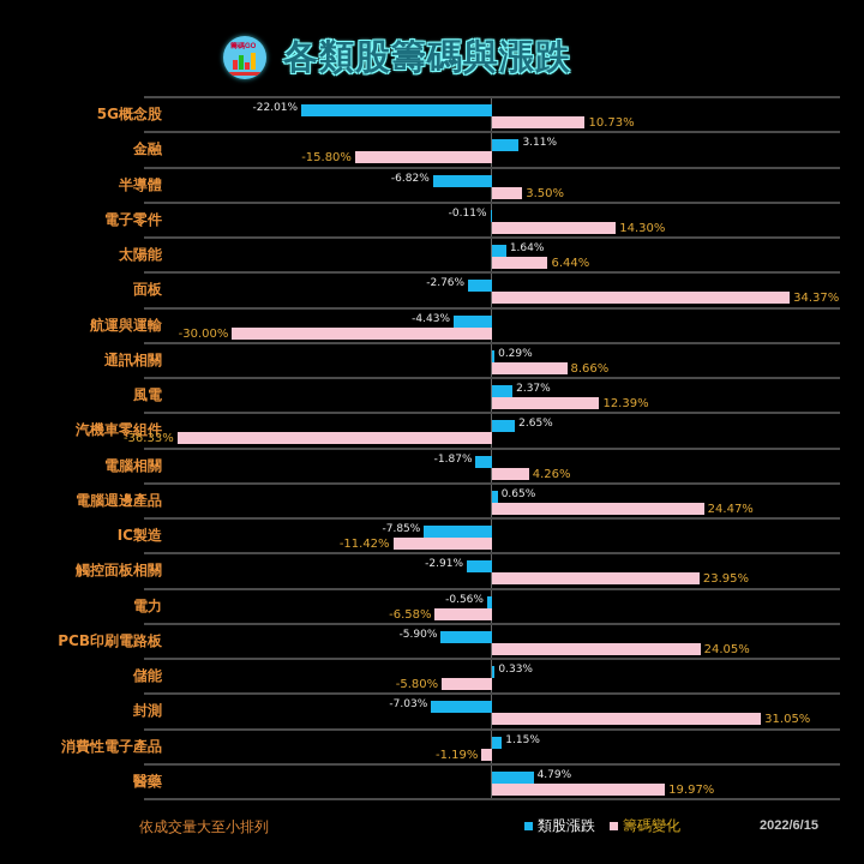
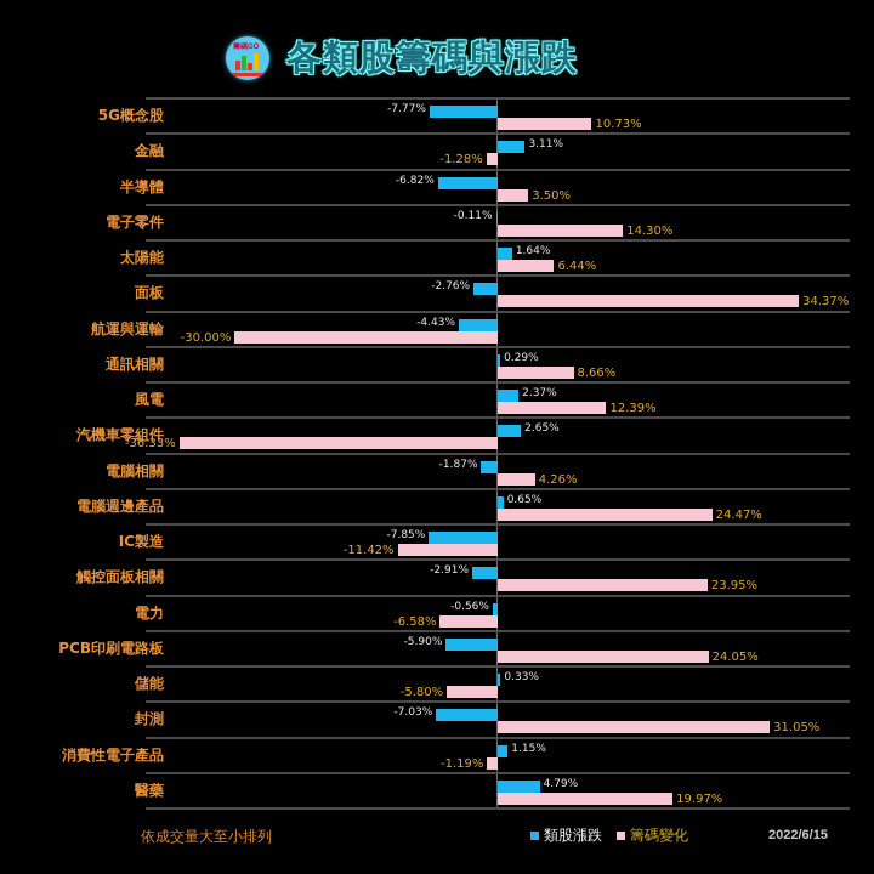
類股漲跌/5G概念股: -22.01% -> -7.77%
籌碼變化/金融: -15.80% -> -1.28%
